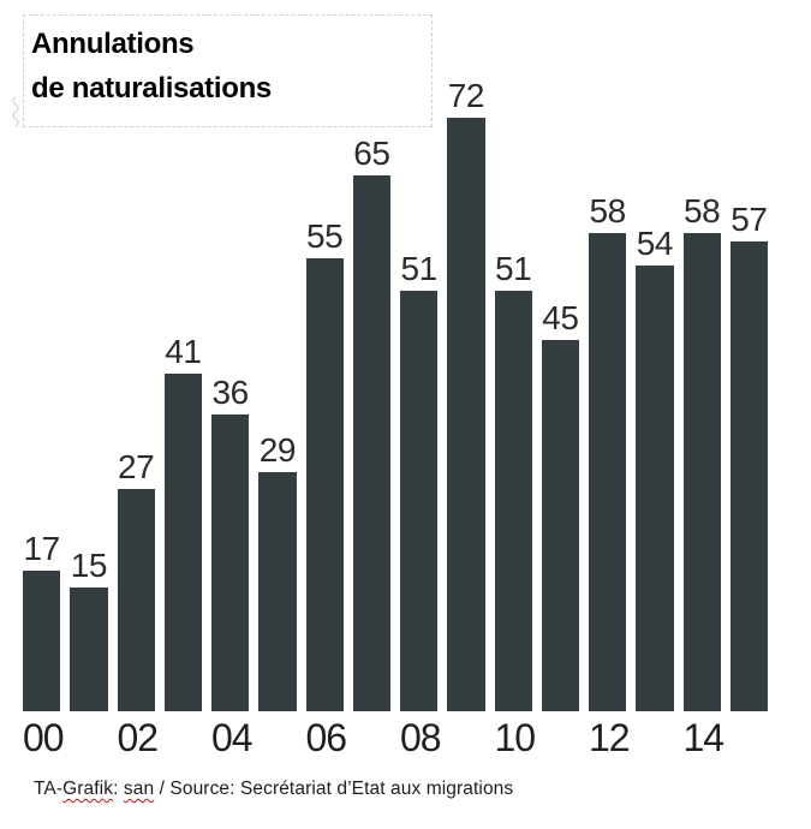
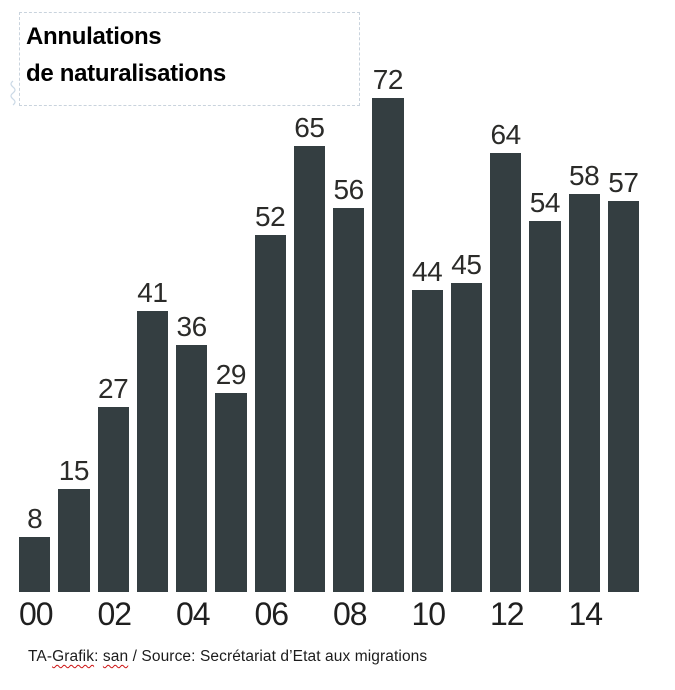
00: 17 -> 8
06: 55 -> 52
08: 51 -> 56
10: 51 -> 44
12: 58 -> 64
